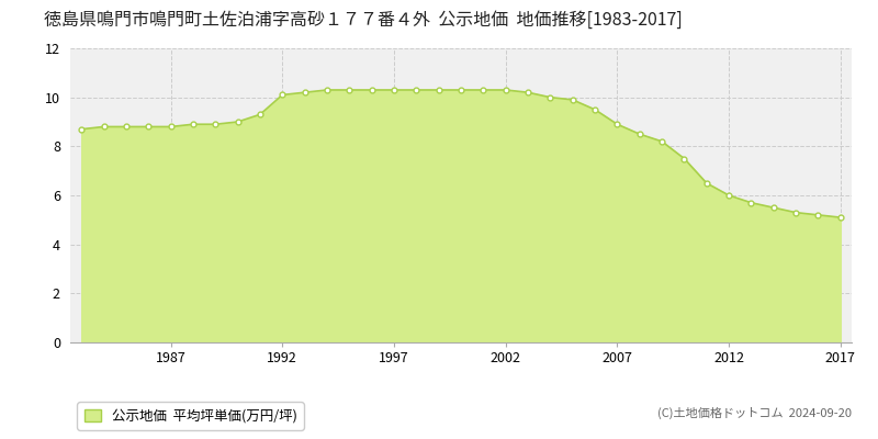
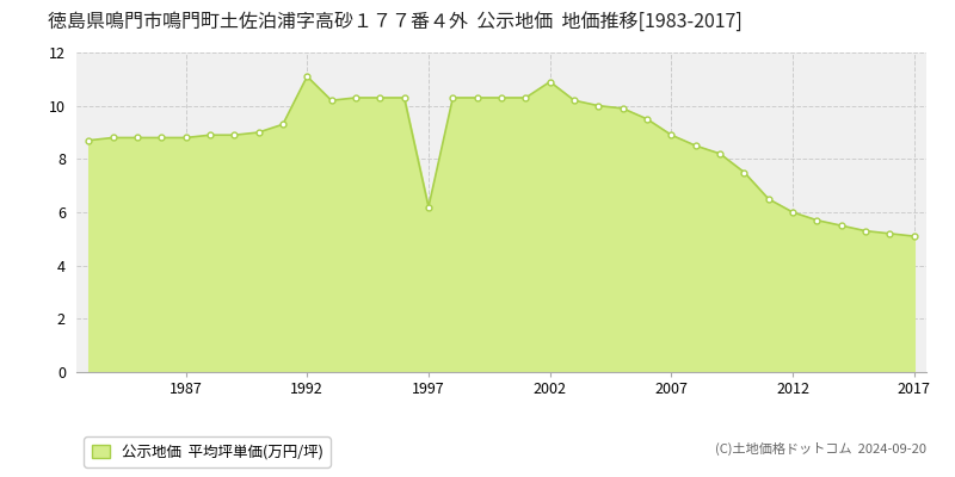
1992: 10.1 -> 11.1
1997: 10.3 -> 6.2
2002: 10.3 -> 10.9
